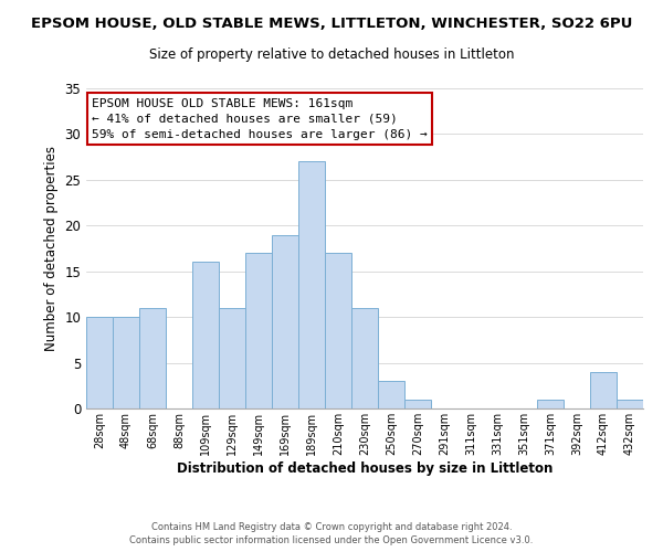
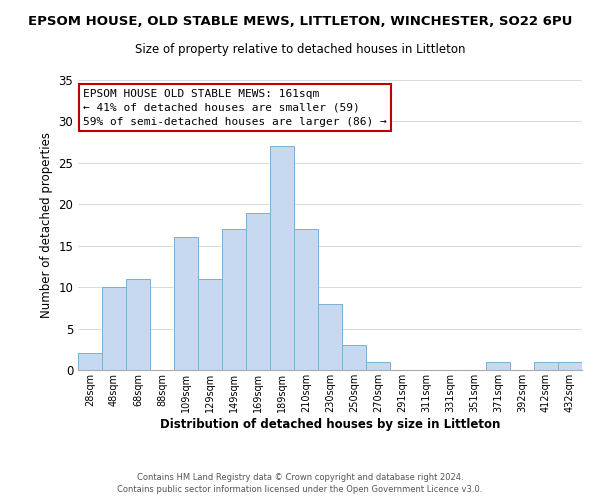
28sqm: 10 -> 2
230sqm: 11 -> 8
412sqm: 4 -> 1
